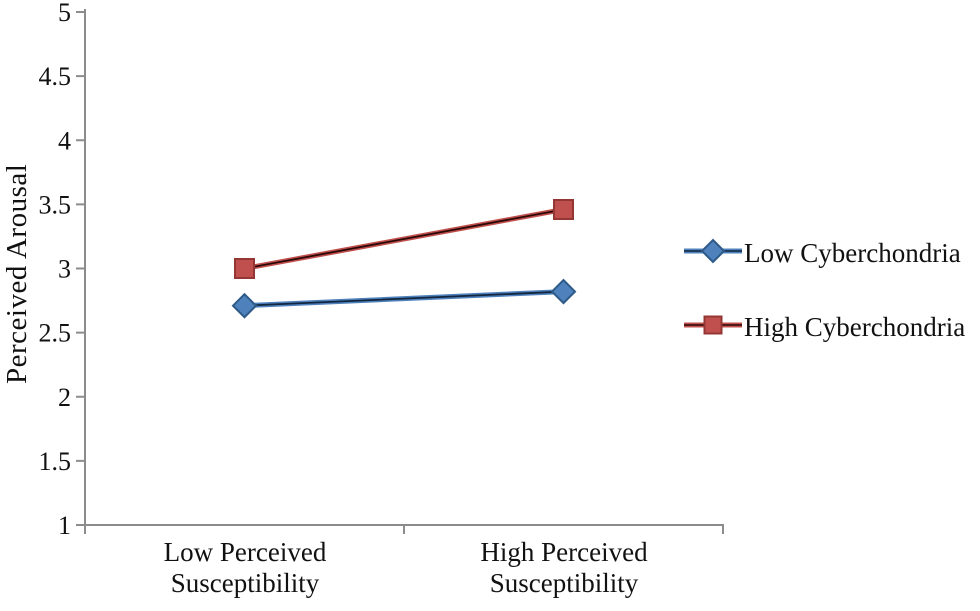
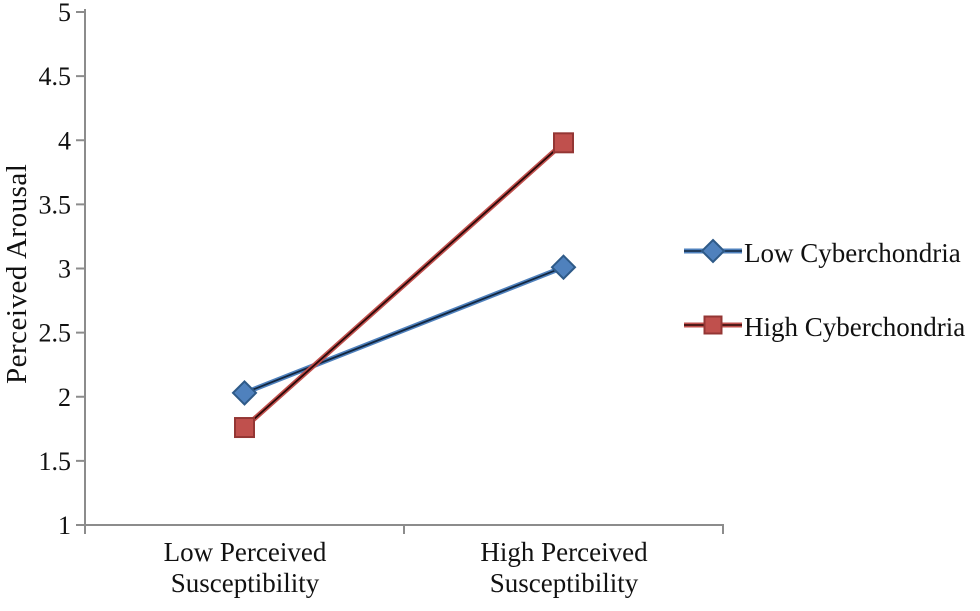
Low Cyberchondria/Low Perceived Susceptibility: 2.71 -> 2.03
High Cyberchondria/Low Perceived Susceptibility: 3.00 -> 1.76
Low Cyberchondria/High Perceived Susceptibility: 2.82 -> 3.01
High Cyberchondria/High Perceived Susceptibility: 3.46 -> 3.98
